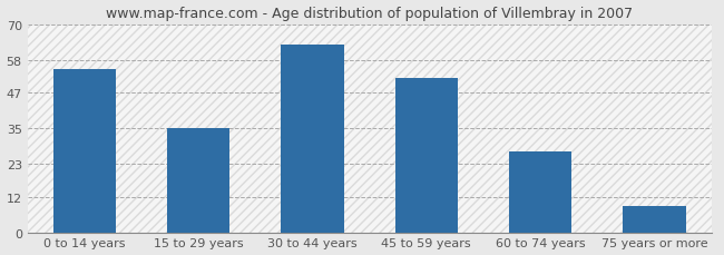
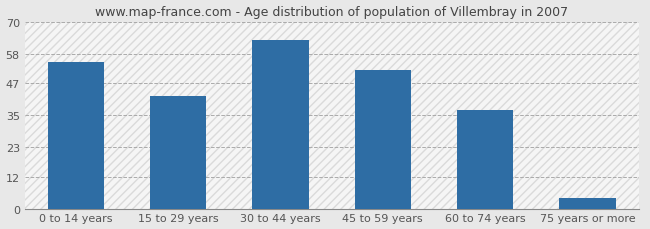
15 to 29 years: 35 -> 42
60 to 74 years: 27 -> 37
75 years or more: 9 -> 4
